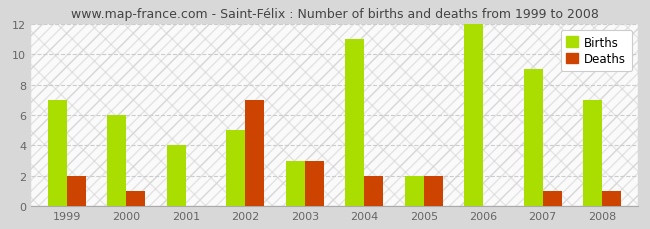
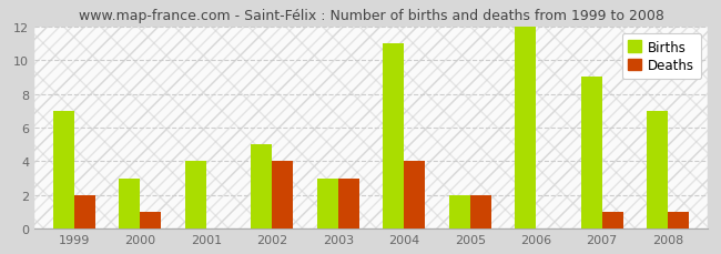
Births/2000: 6 -> 3
Deaths/2002: 7 -> 4
Deaths/2004: 2 -> 4
